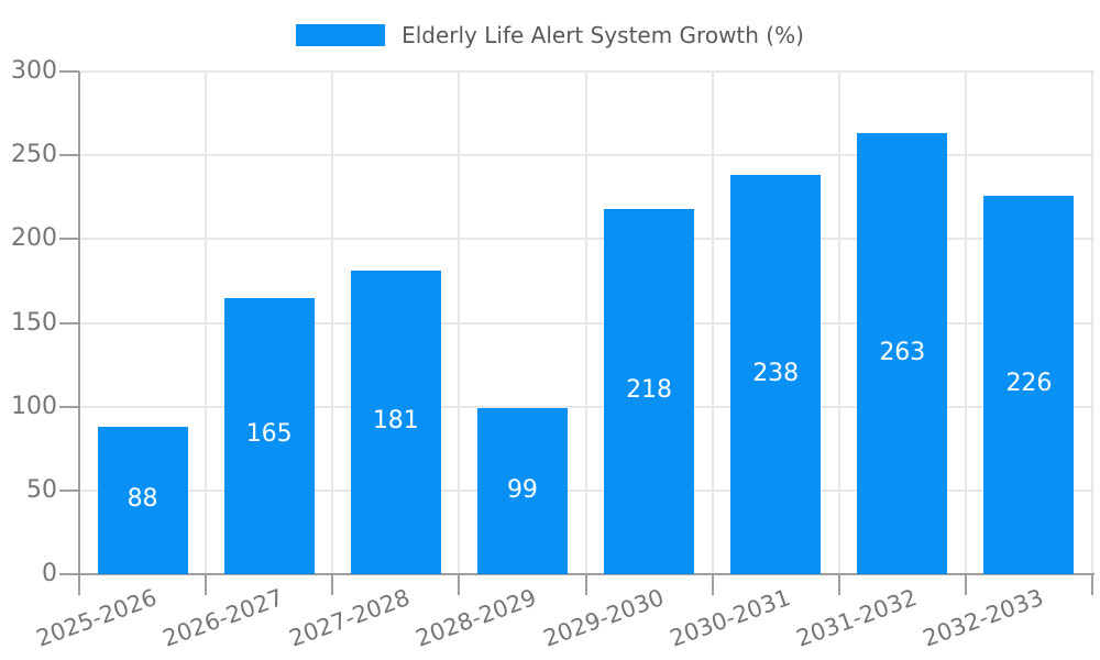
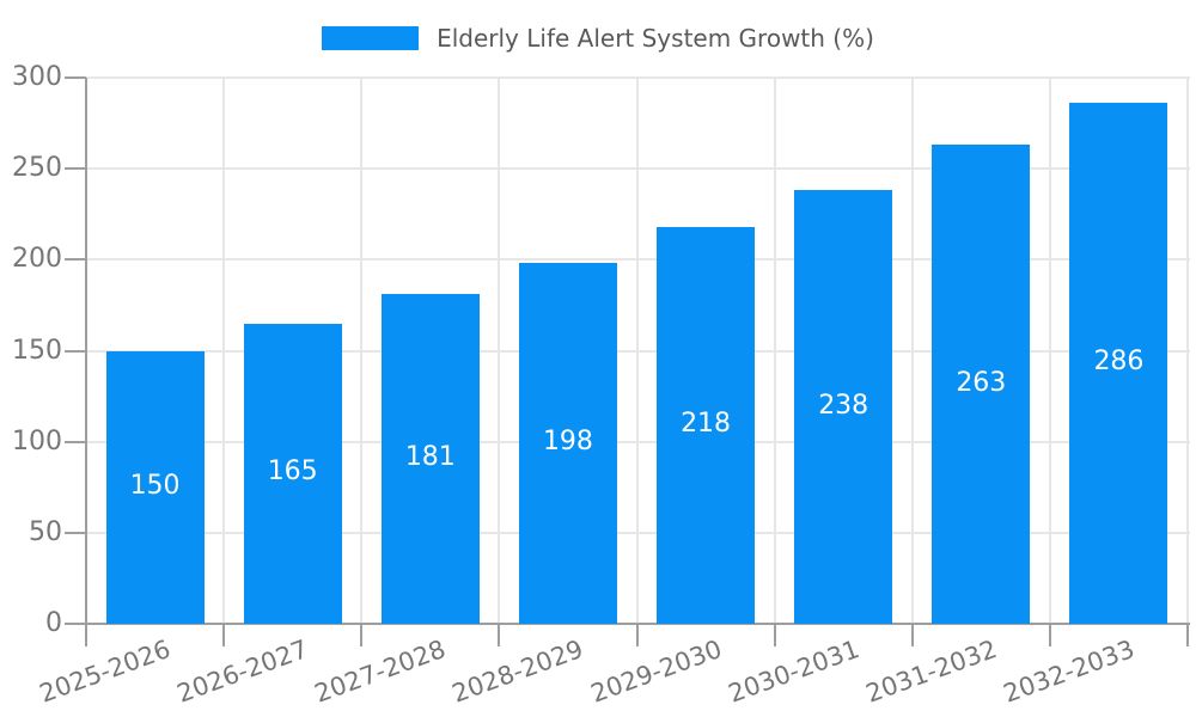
2025-2026: 88 -> 150
2028-2029: 99 -> 198
2032-2033: 226 -> 286
